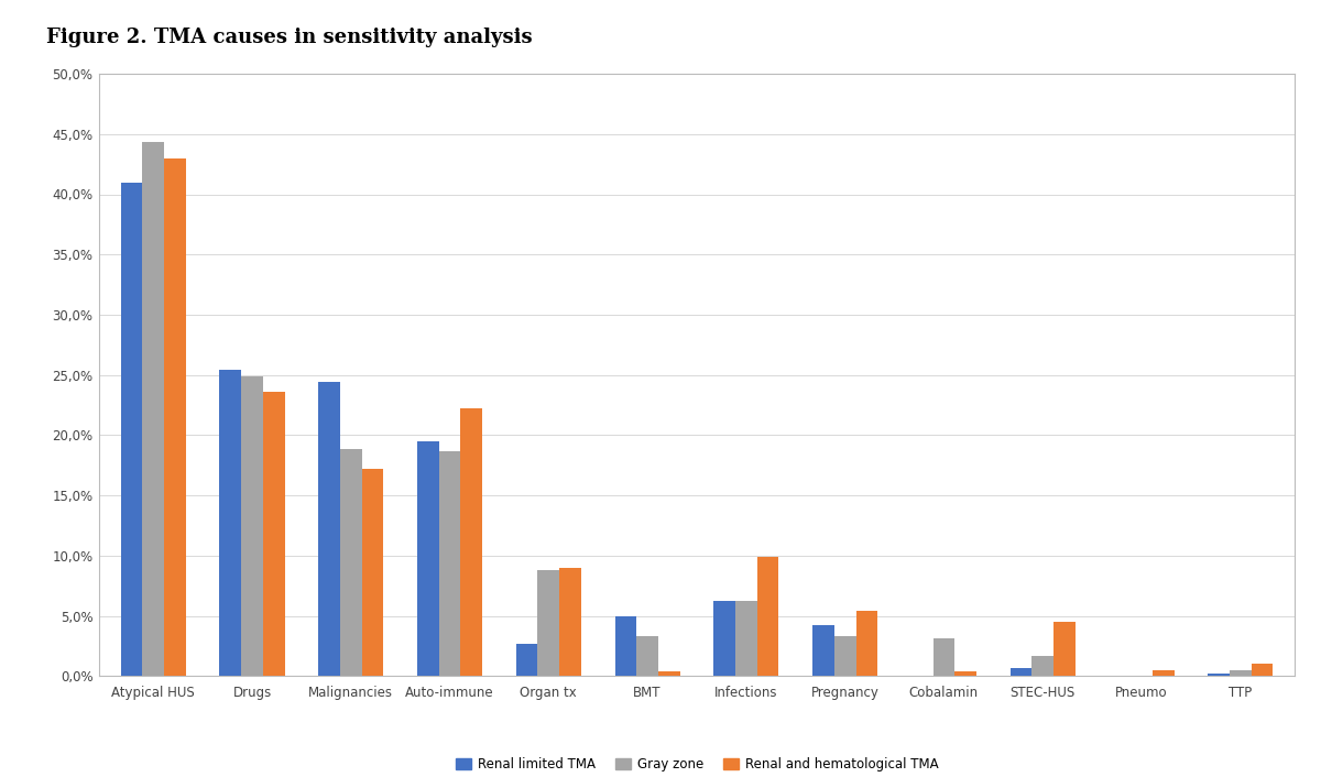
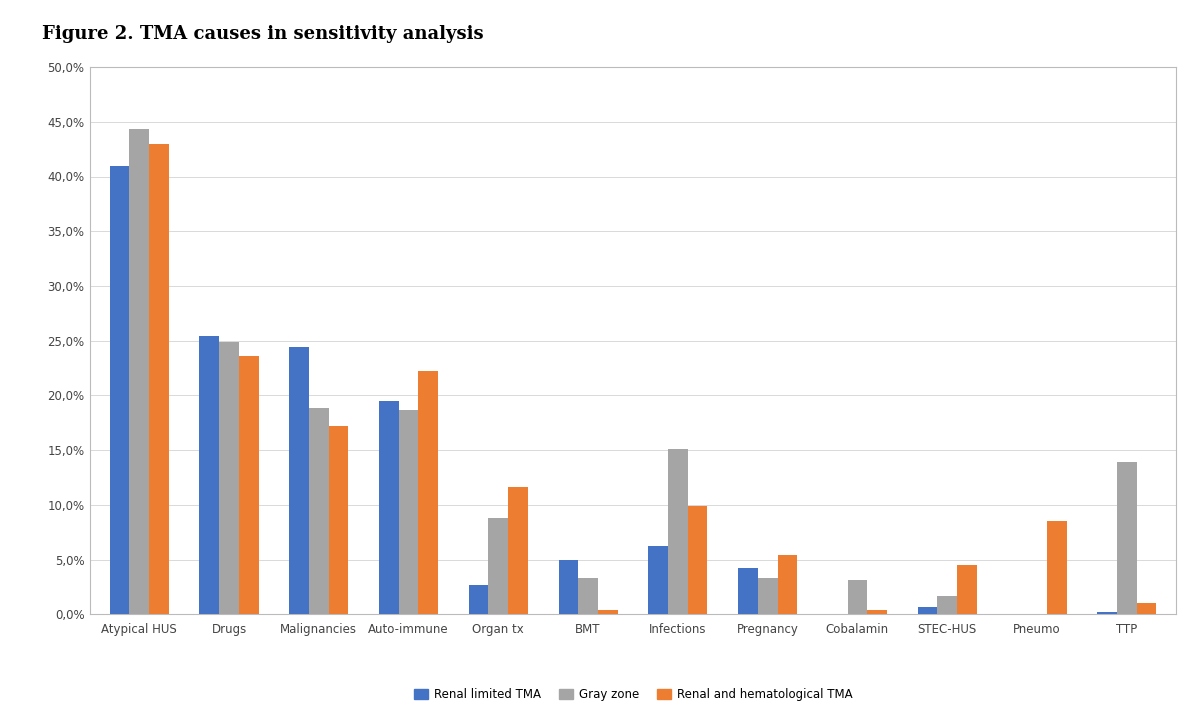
Renal and hematological TMA/Organ tx: 9,0% -> 11,6%
Gray zone/Infections: 6,2% -> 15,1%
Renal and hematological TMA/Pneumo: 0,5% -> 8,5%
Gray zone/TTP: 0,5% -> 13,9%
